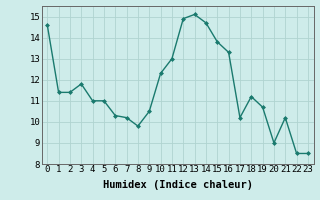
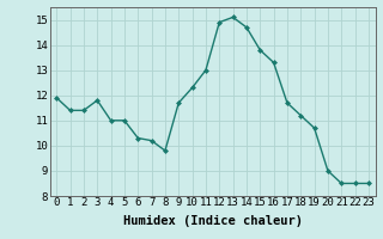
0: 14.6 -> 11.9
9: 10.5 -> 11.7
17: 10.2 -> 11.7
21: 10.2 -> 8.5
